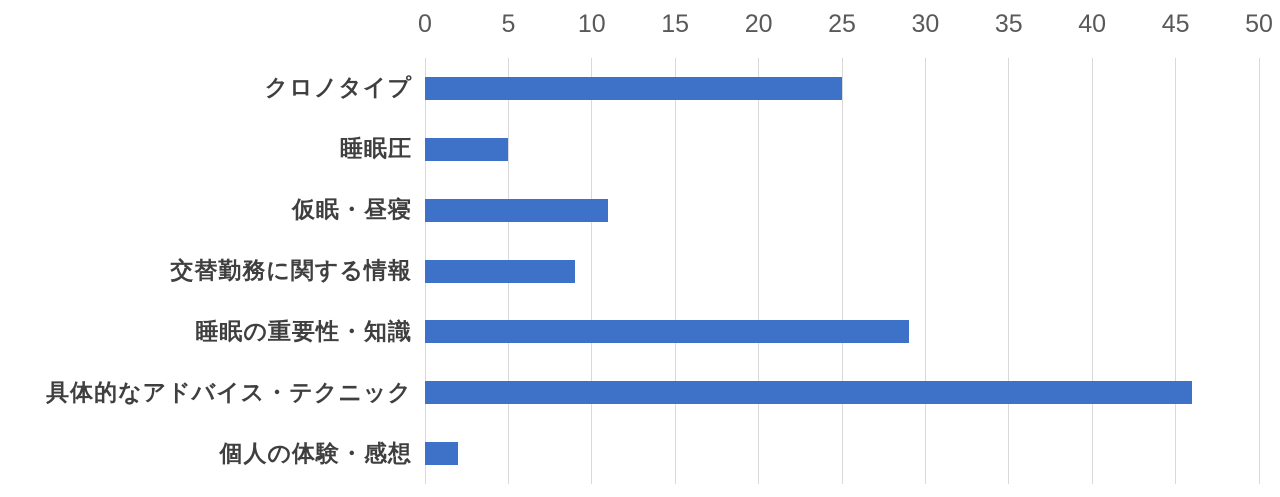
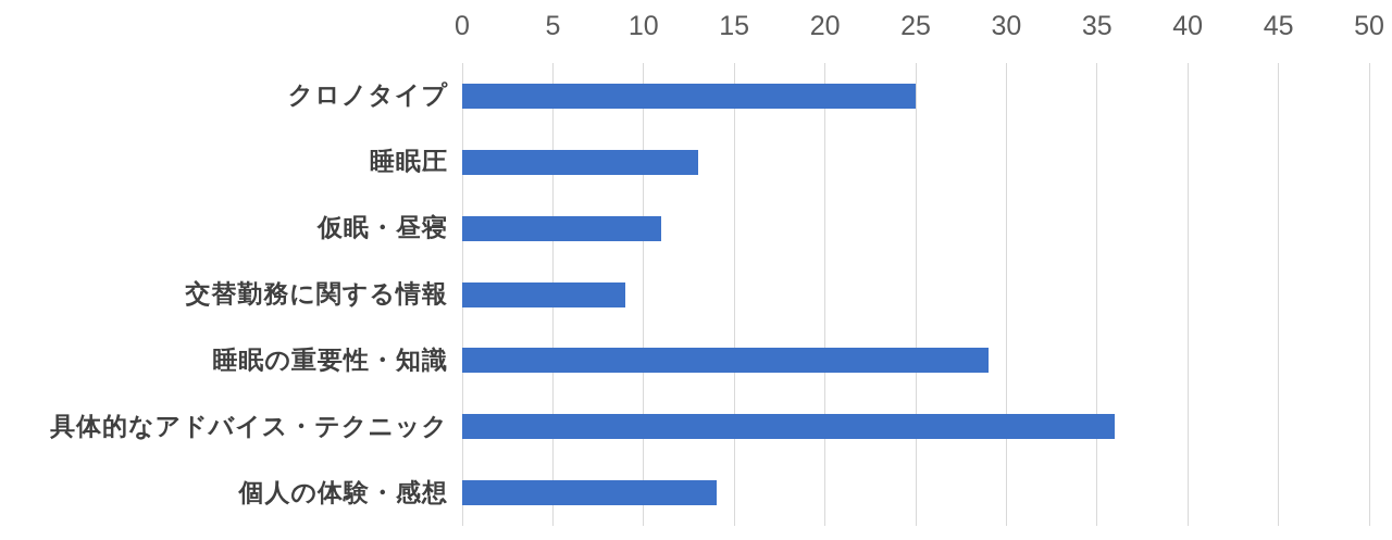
睡眠圧: 5 -> 13
具体的なアドバイス・テクニック: 46 -> 36
個人の体験・感想: 2 -> 14
